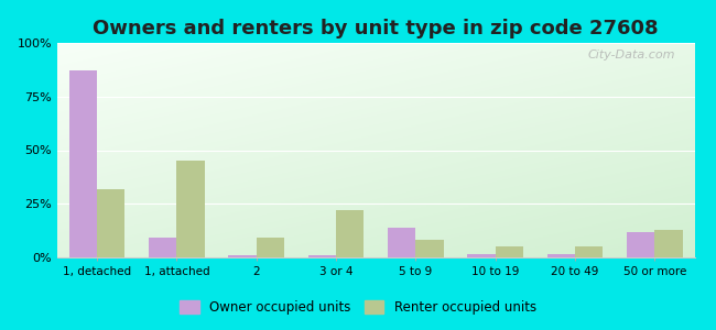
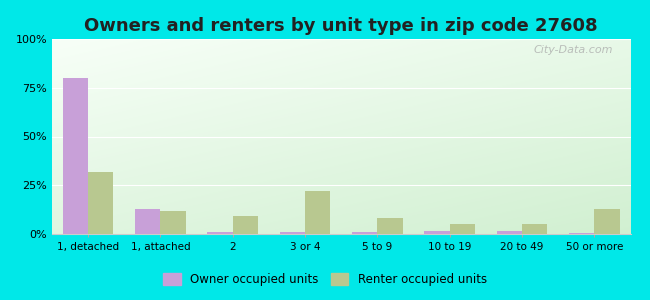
Owner occupied units/1, detached: 87% -> 80%
Owner occupied units/1, attached: 9% -> 13%
Renter occupied units/1, attached: 45% -> 12%
Owner occupied units/5 to 9: 14% -> 1%
Owner occupied units/50 or more: 12% -> 0%
